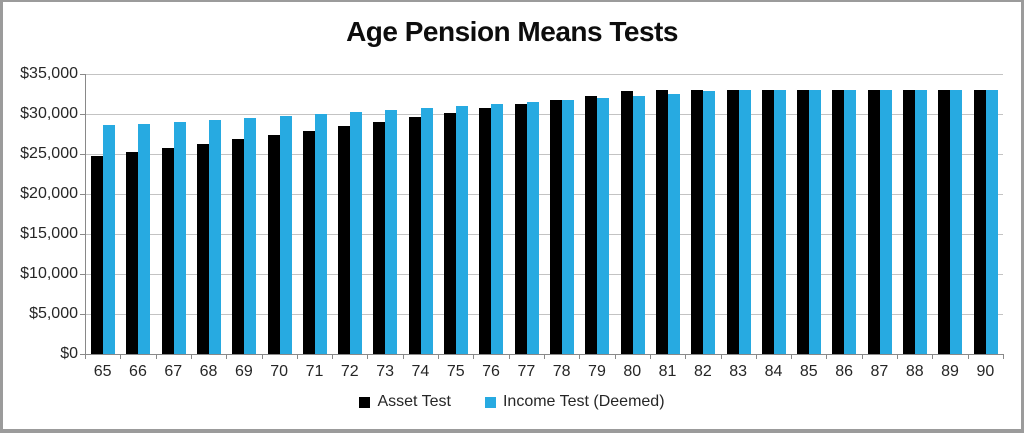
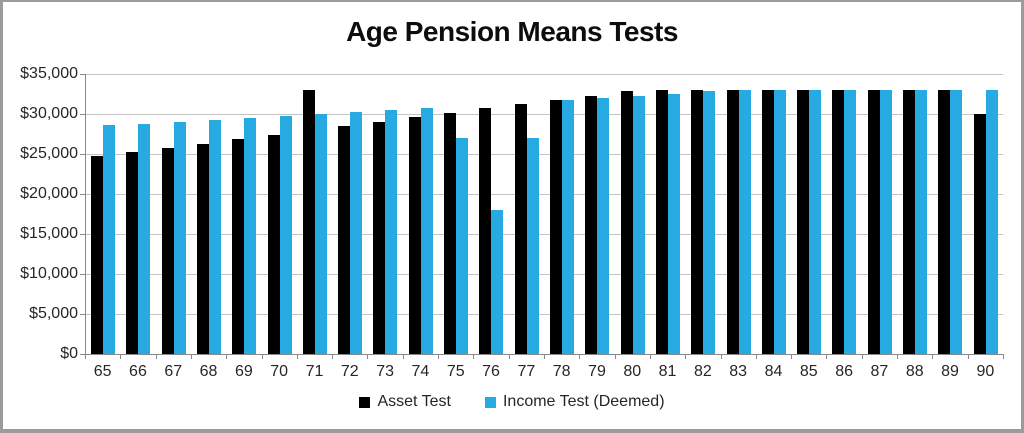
Asset Test/71: $28000 -> $33000
Income Test (Deemed)/75: $31000 -> $27000
Income Test (Deemed)/76: $31000 -> $18000
Income Test (Deemed)/77: $32000 -> $27000
Asset Test/90: $33000 -> $30000
